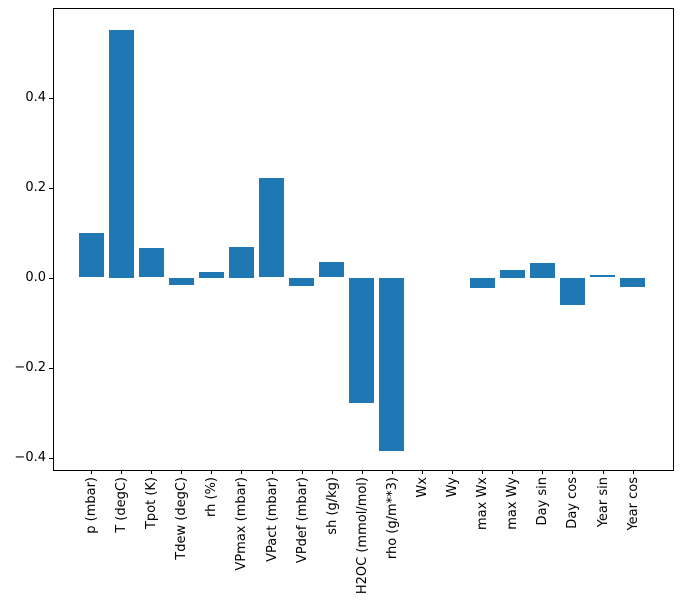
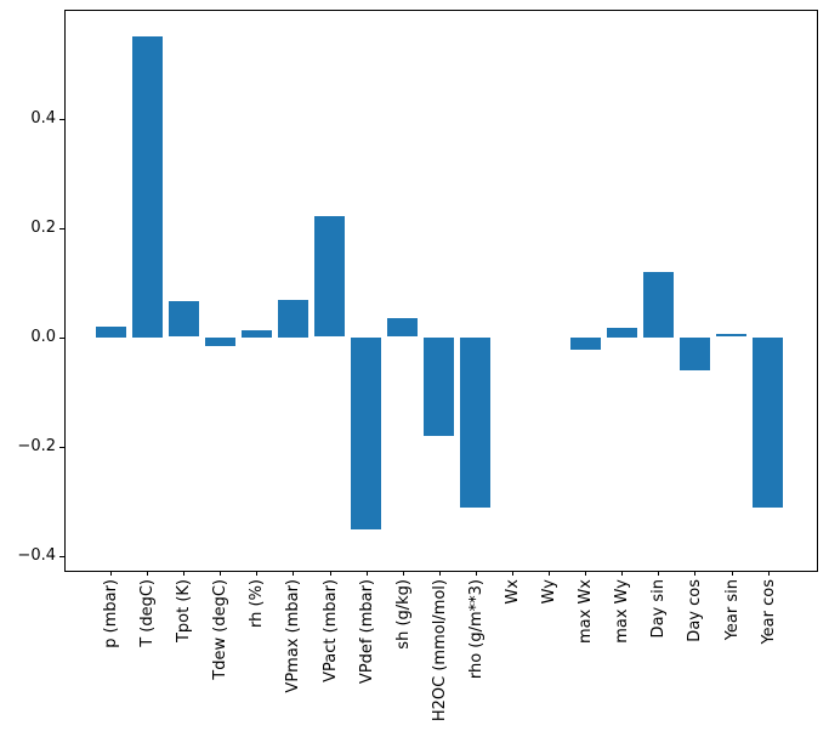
p (mbar): 0.10 -> 0.02
VPdef (mbar): -0.02 -> -0.35
H2OC (mmol/mol): -0.28 -> -0.18
rho (g/m**3): -0.38 -> -0.31
Day sin: 0.03 -> 0.12
Year cos: -0.02 -> -0.31
